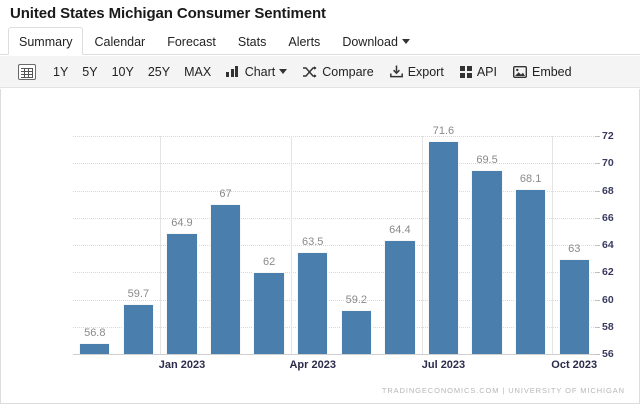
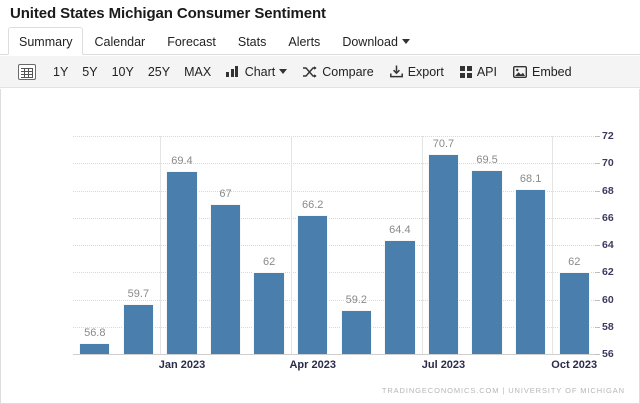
Jan 2023: 64.9 -> 69.4
Apr 2023: 63.5 -> 66.2
Jul 2023: 71.6 -> 70.7
Oct 2023: 63 -> 62
